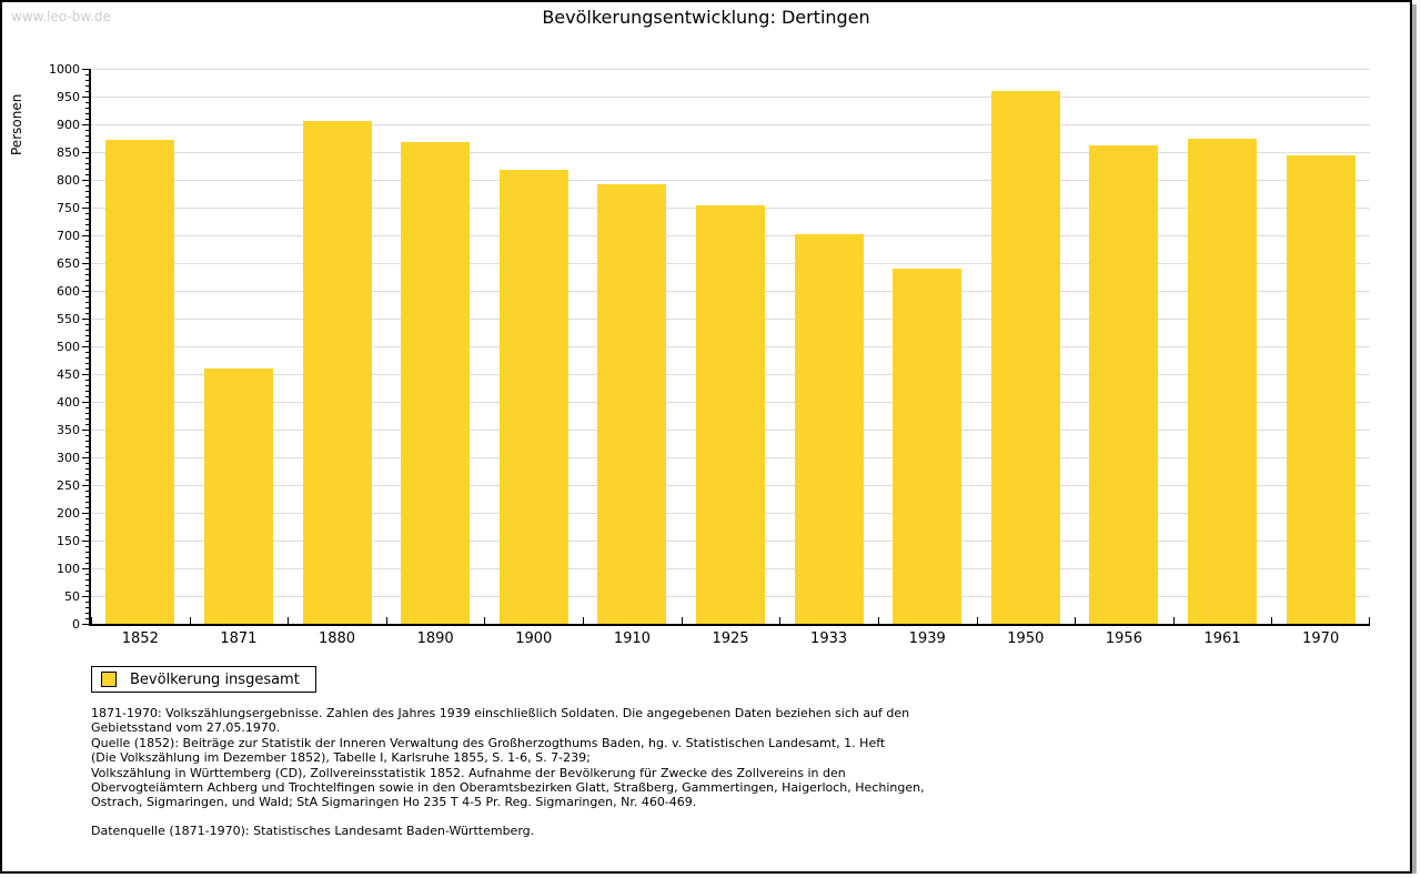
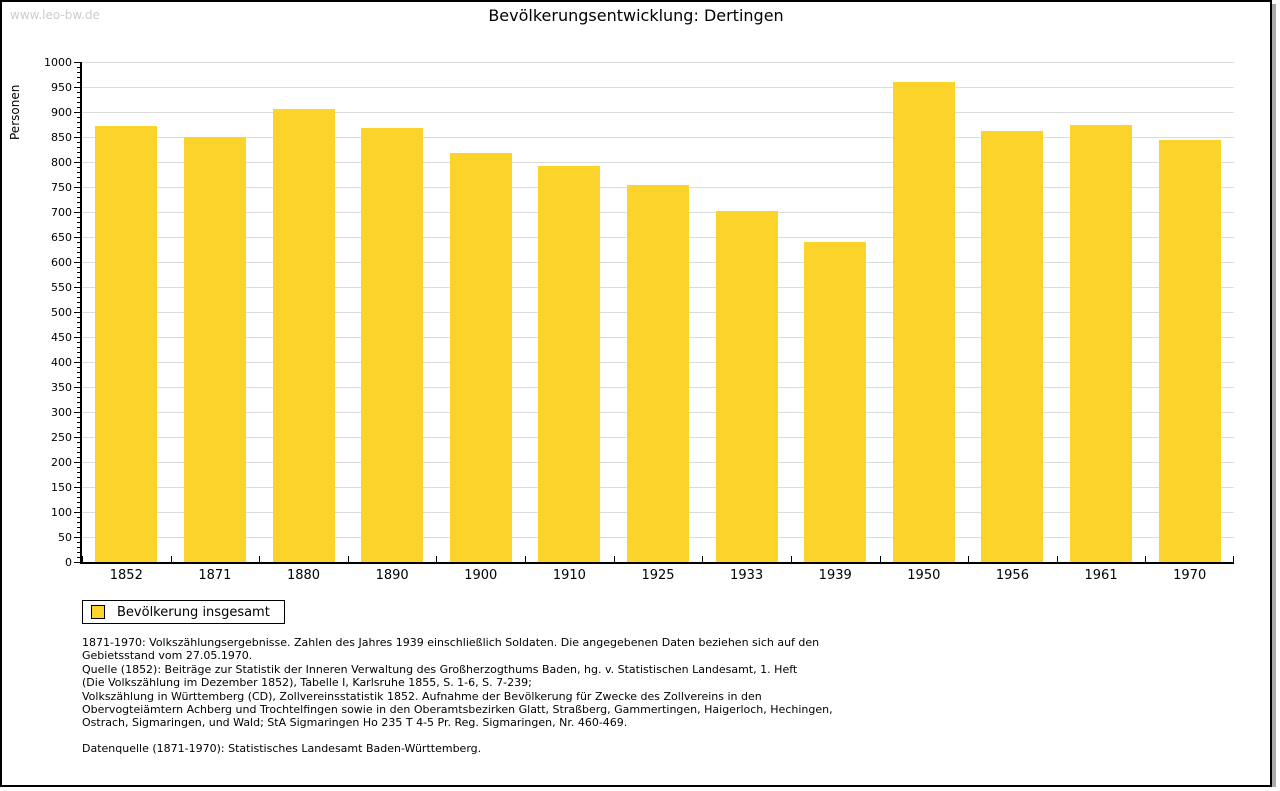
1871: 460 -> 850
